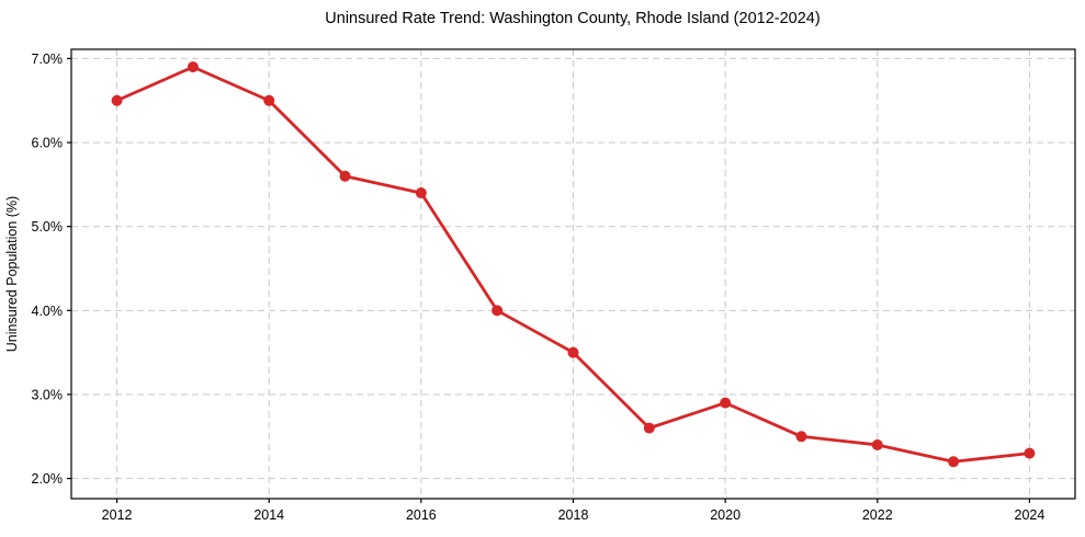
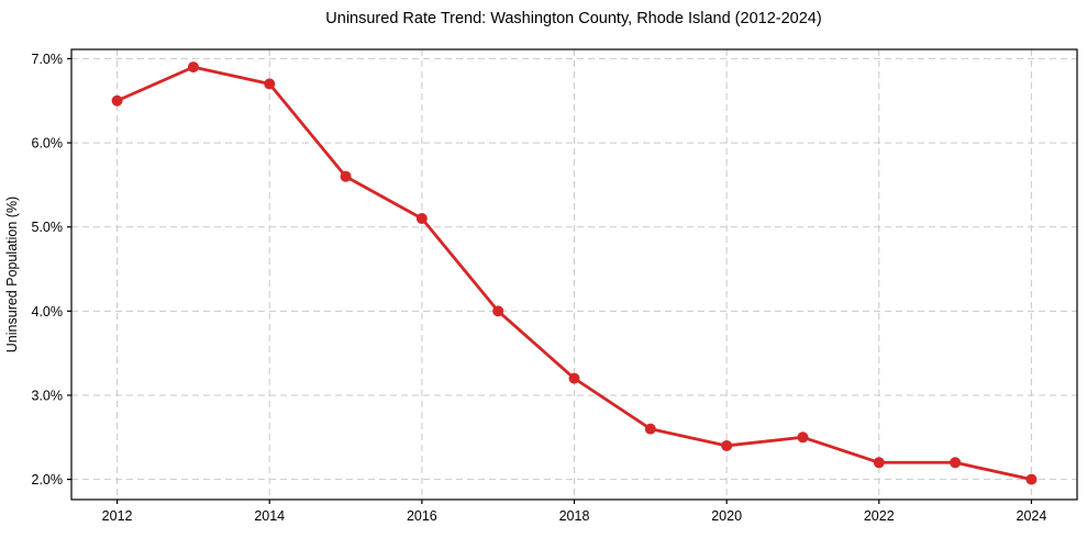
2014: 6.5% -> 6.7%
2016: 5.4% -> 5.1%
2018: 3.5% -> 3.2%
2020: 2.9% -> 2.4%
2022: 2.4% -> 2.2%
2024: 2.3% -> 2.0%
